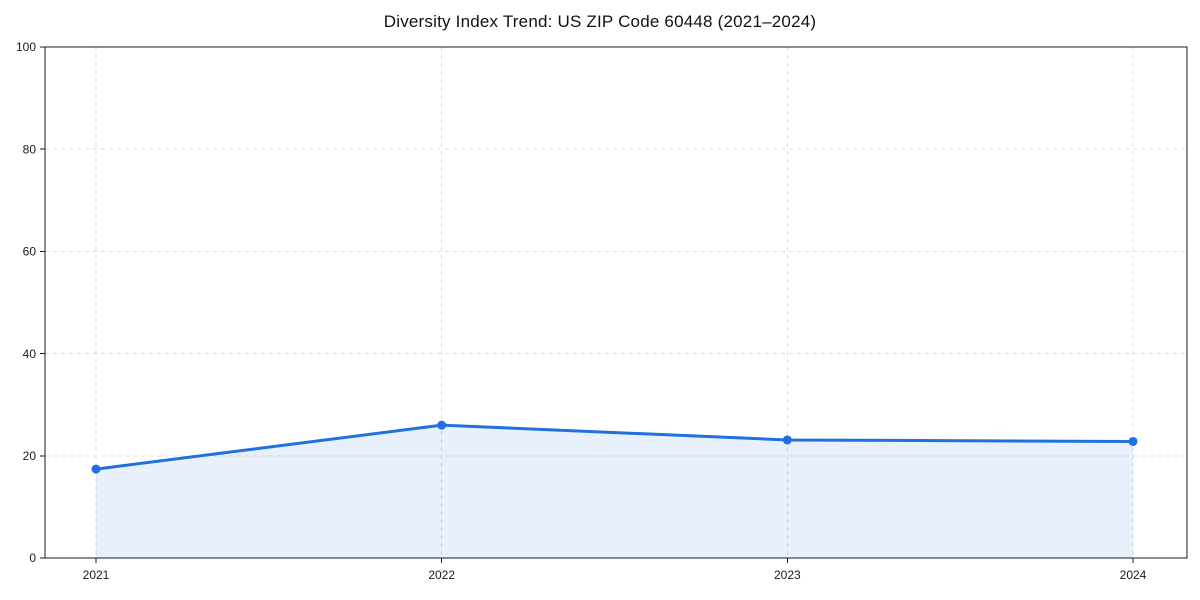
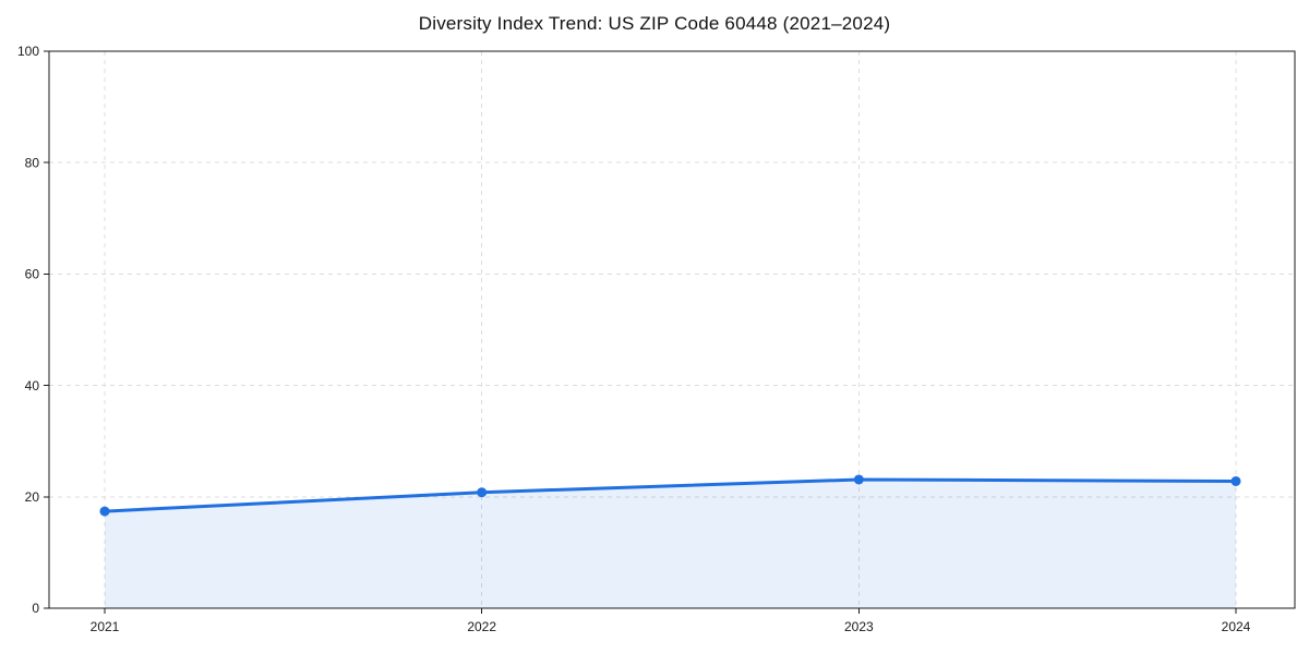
2022: 26 -> 21
